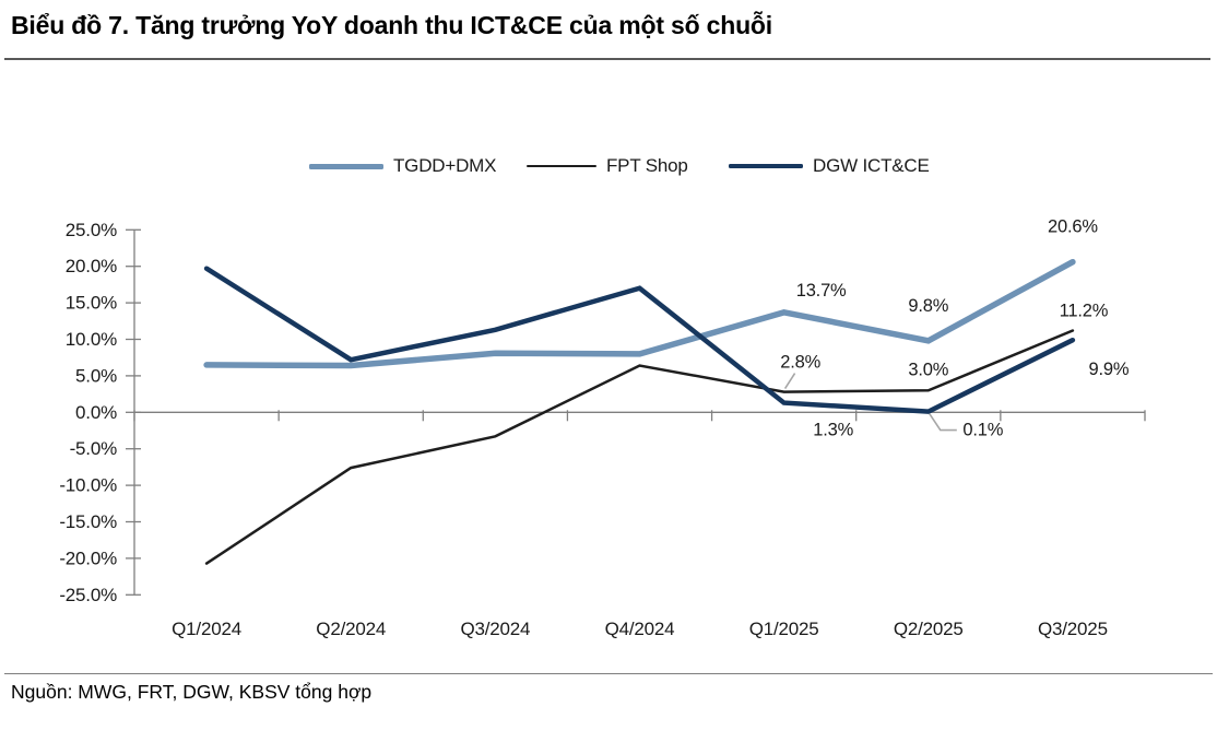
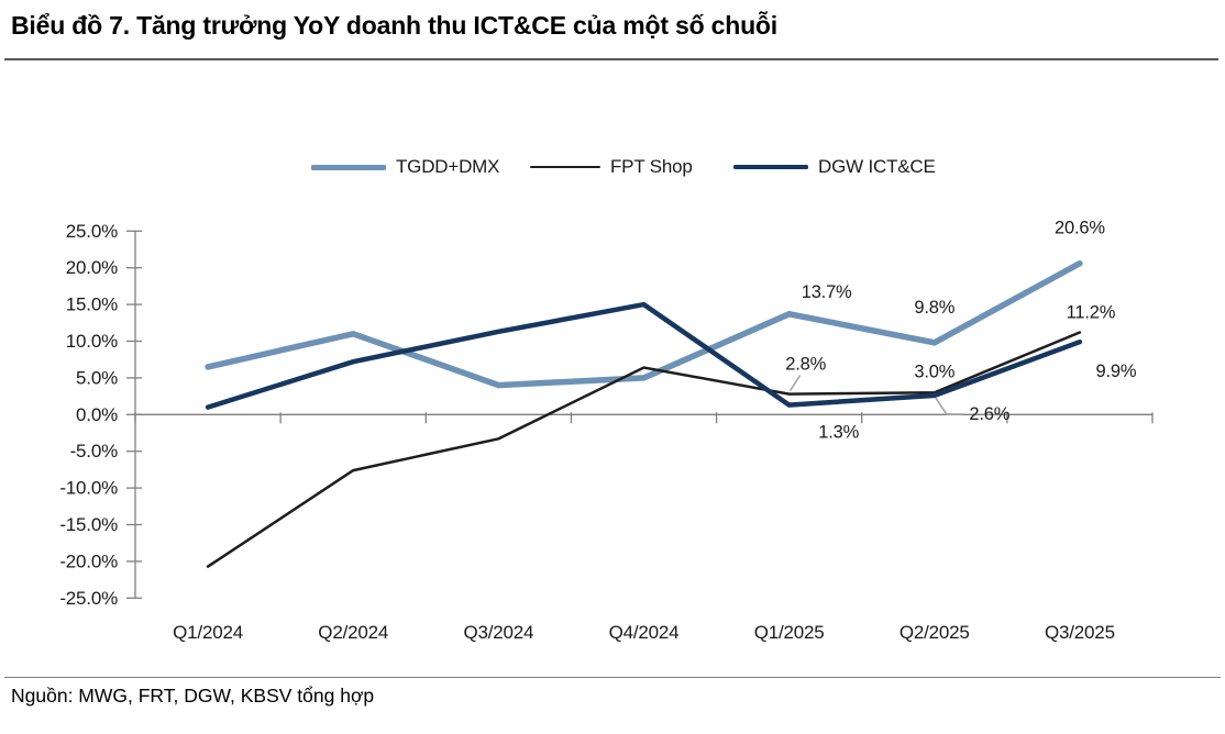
DGW ICT&CE/Q1/2024: 20% -> 1%
TGDD+DMX/Q2/2024: 6% -> 11%
TGDD+DMX/Q3/2024: 8% -> 4%
TGDD+DMX/Q4/2024: 8% -> 5%
DGW ICT&CE/Q4/2024: 17% -> 15%
DGW ICT&CE/Q2/2025: 0.1% -> 2.6%
